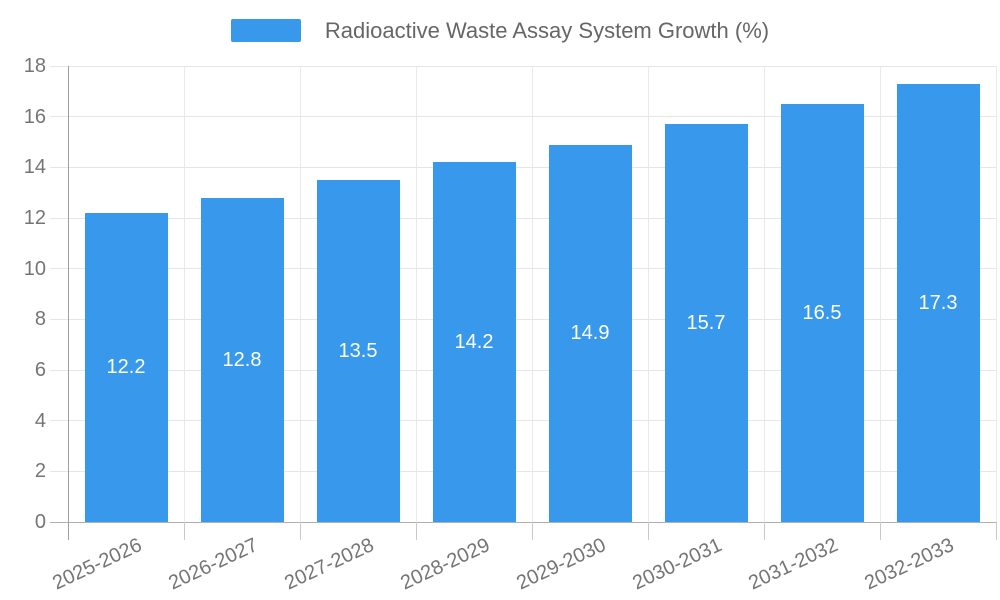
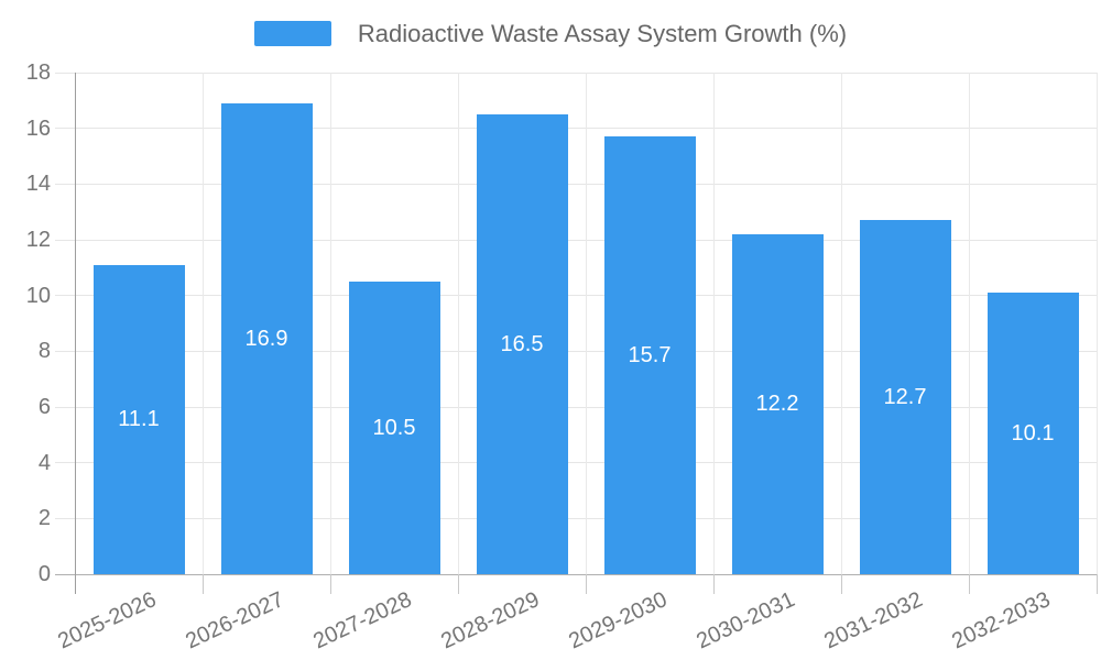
2025-2026: 12.2 -> 11.1
2026-2027: 12.8 -> 16.9
2027-2028: 13.5 -> 10.5
2028-2029: 14.2 -> 16.5
2029-2030: 14.9 -> 15.7
2030-2031: 15.7 -> 12.2
2031-2032: 16.5 -> 12.7
2032-2033: 17.3 -> 10.1
